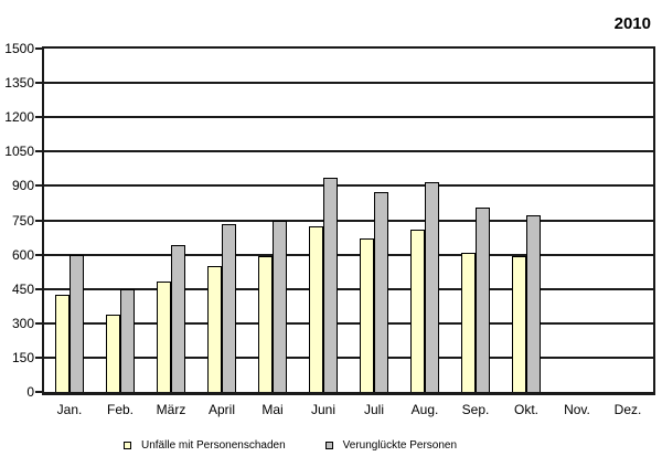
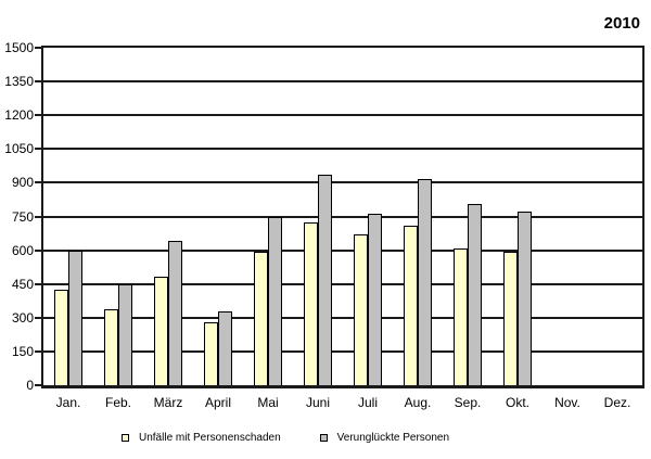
Unfälle mit Personenschaden/April: 550 -> 280
Verunglückte Personen/April: 740 -> 330
Verunglückte Personen/Juli: 880 -> 760
